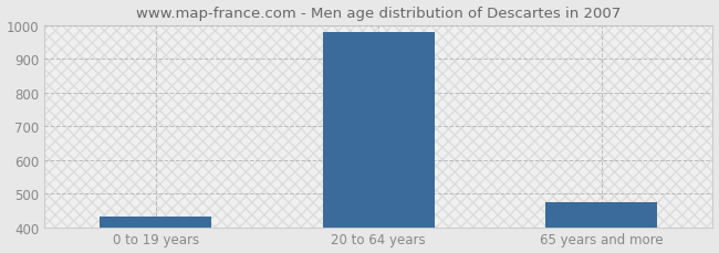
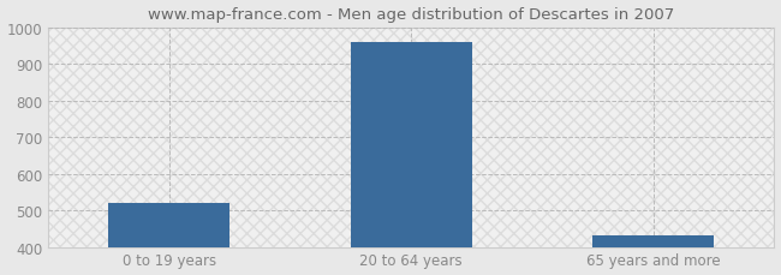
0 to 19 years: 432 -> 520
20 to 64 years: 981 -> 960
65 years and more: 473 -> 430
